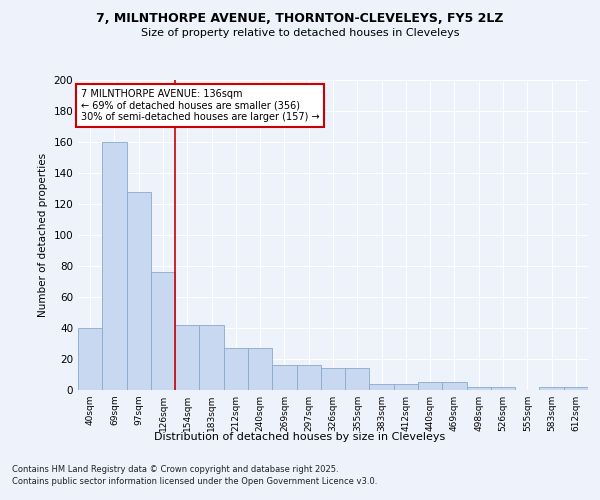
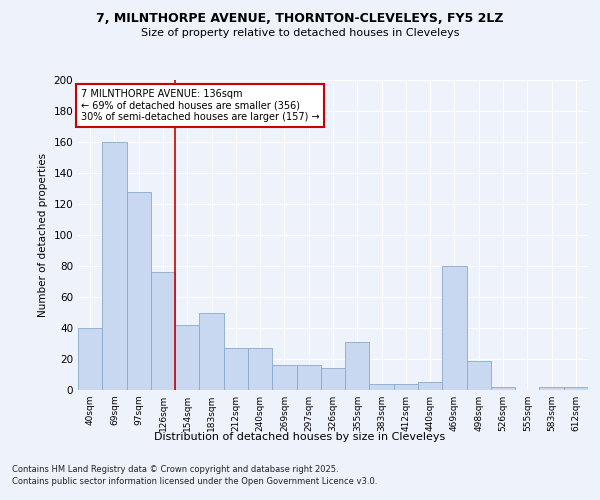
183sqm: 42 -> 50
355sqm: 14 -> 31
469sqm: 5 -> 80
498sqm: 2 -> 19
